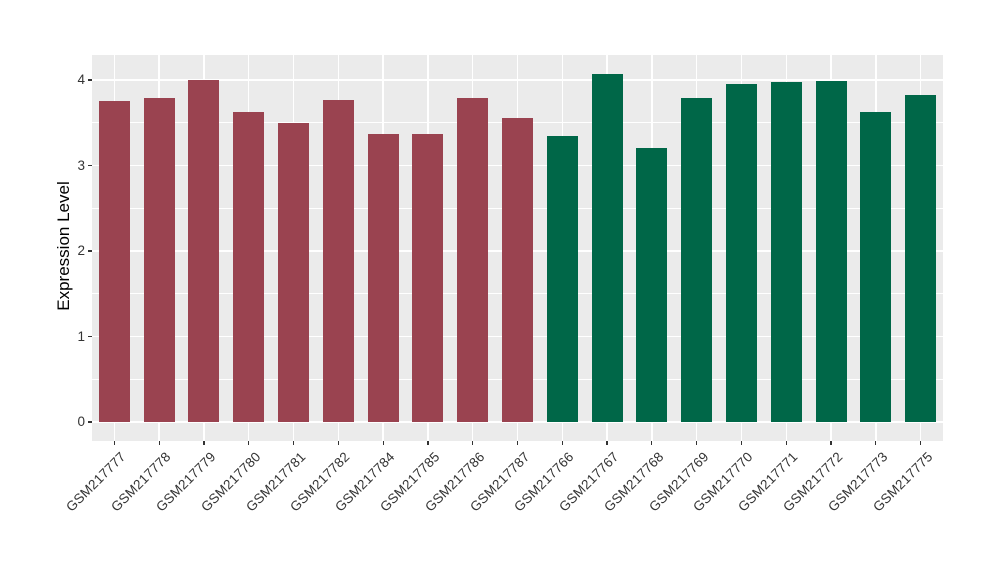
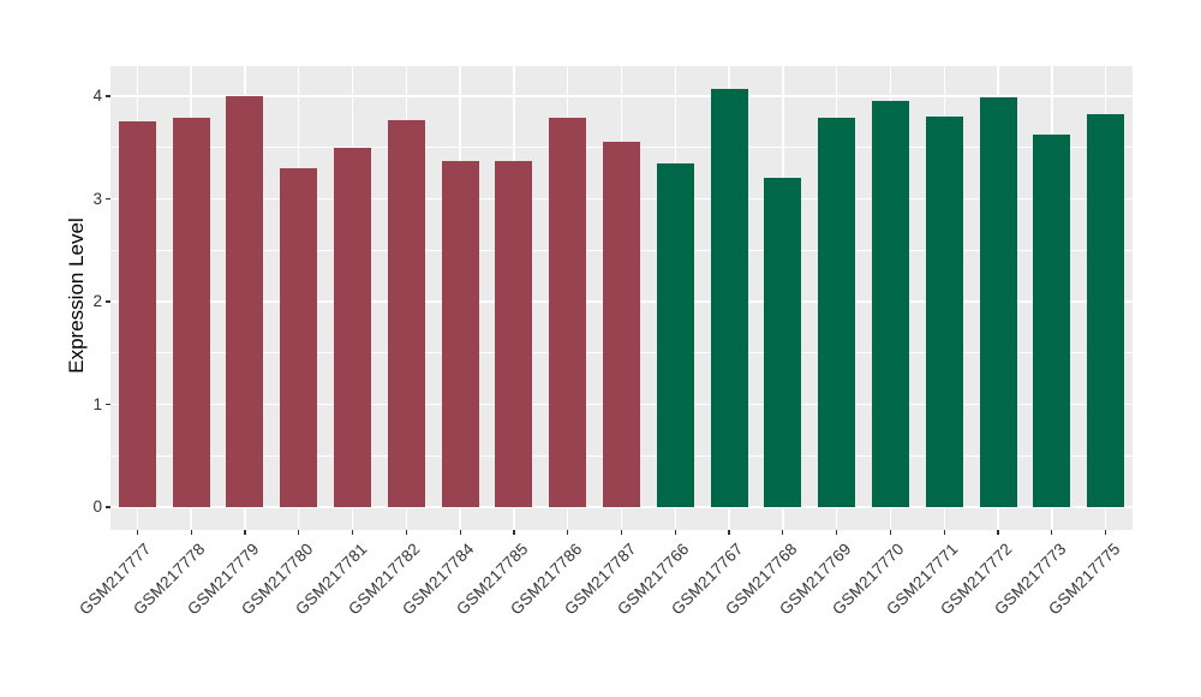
GSM217780: 3.6 -> 3.3
GSM217771: 4.0 -> 3.8
